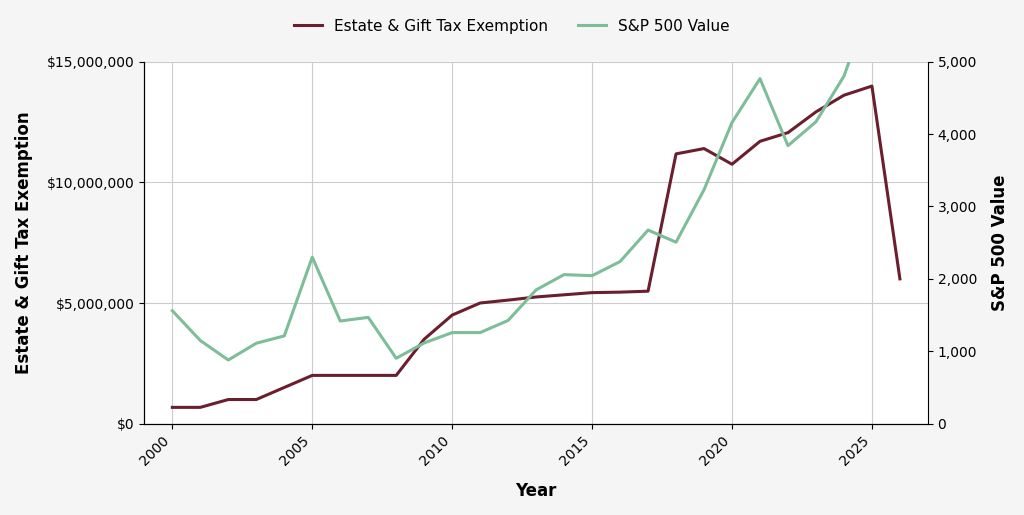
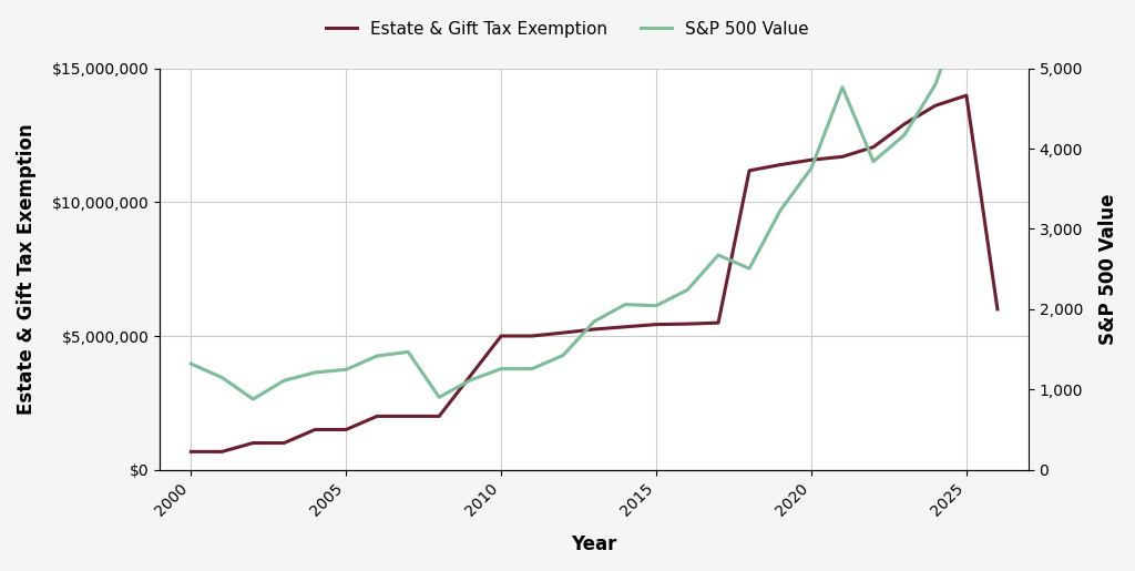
S&P 500 Value/2000: 1,560 -> 1,320
Estate & Gift Tax Exemption/2005: $2,000,000 -> $1,500,000
S&P 500 Value/2005: 2,300 -> 1,250
Estate & Gift Tax Exemption/2010: $4,500,000 -> $5,000,000
Estate & Gift Tax Exemption/2020: $10,750,000 -> $11,580,000
S&P 500 Value/2020: 4,160 -> 3,760
